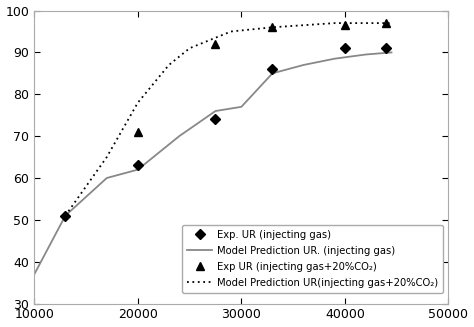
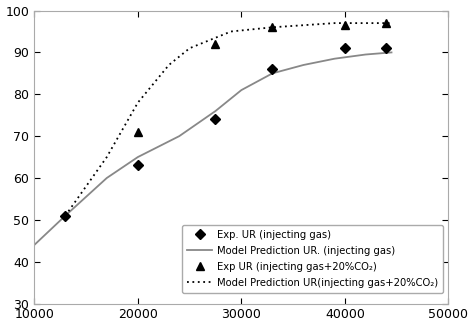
Model Prediction UR. (injecting gas)/10000: 37.0 -> 44.0
Model Prediction UR. (injecting gas)/20000: 62.0 -> 65.0
Model Prediction UR. (injecting gas)/30000: 77.0 -> 81.0
